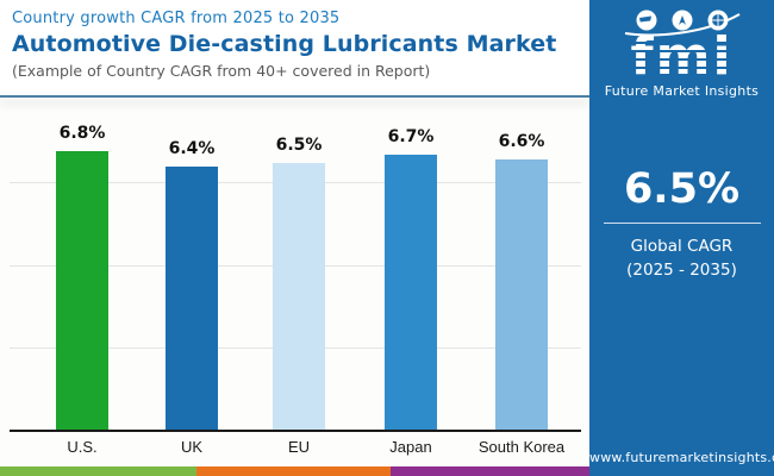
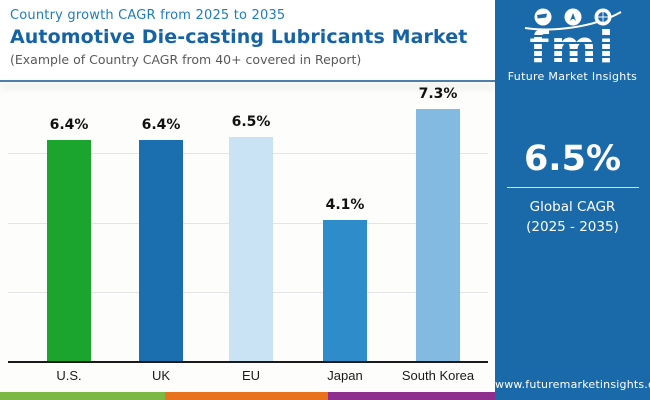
U.S.: 6.8% -> 6.4%
Japan: 6.7% -> 4.1%
South Korea: 6.6% -> 7.3%
